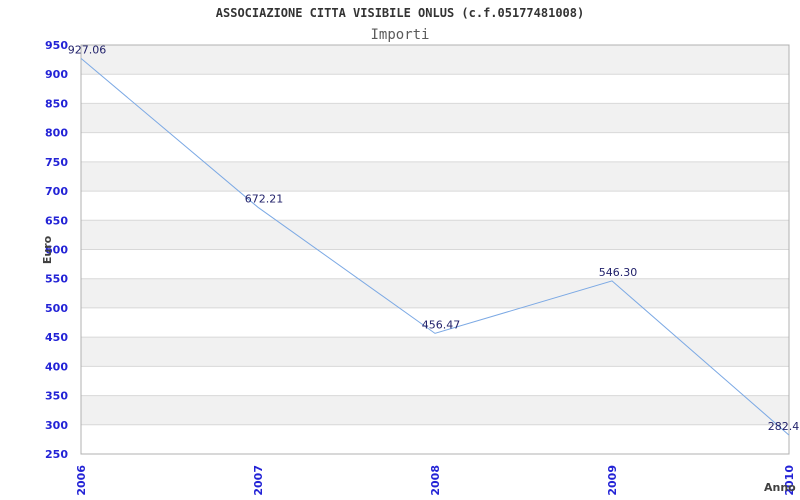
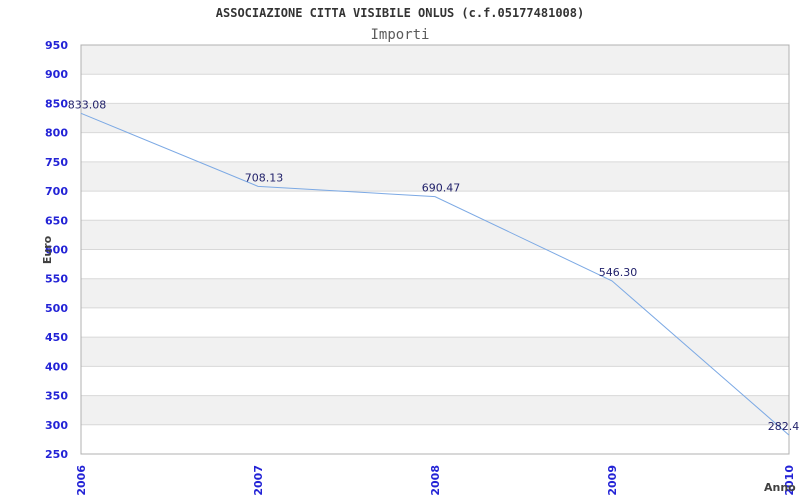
2006: 927.06 -> 833.08
2007: 672.21 -> 708.13
2008: 456.47 -> 690.47
